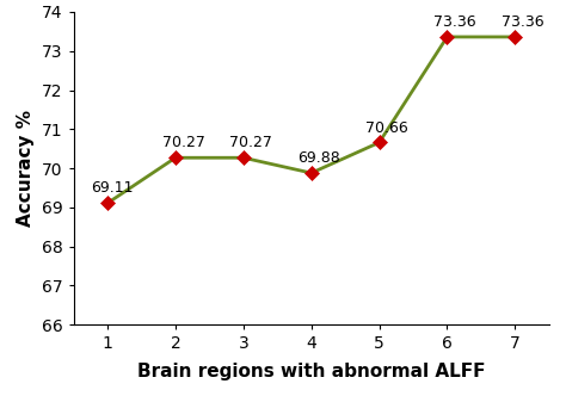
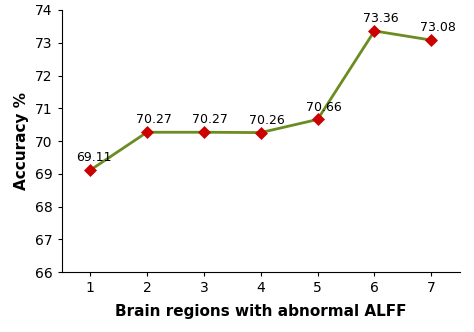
4: 69.88 -> 70.26
7: 73.36 -> 73.08
